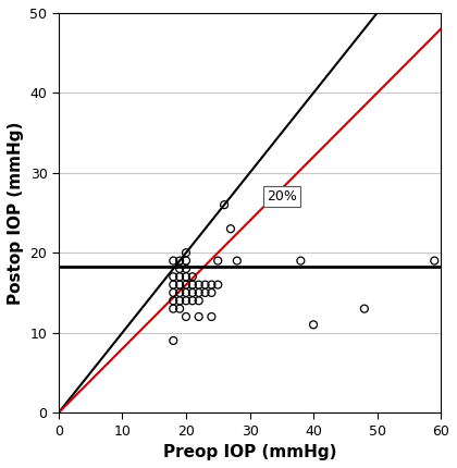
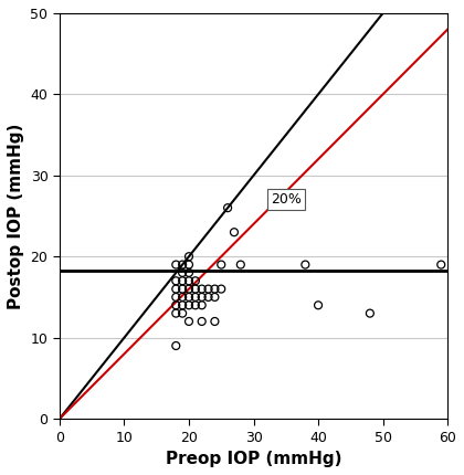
40: 11 -> 14
